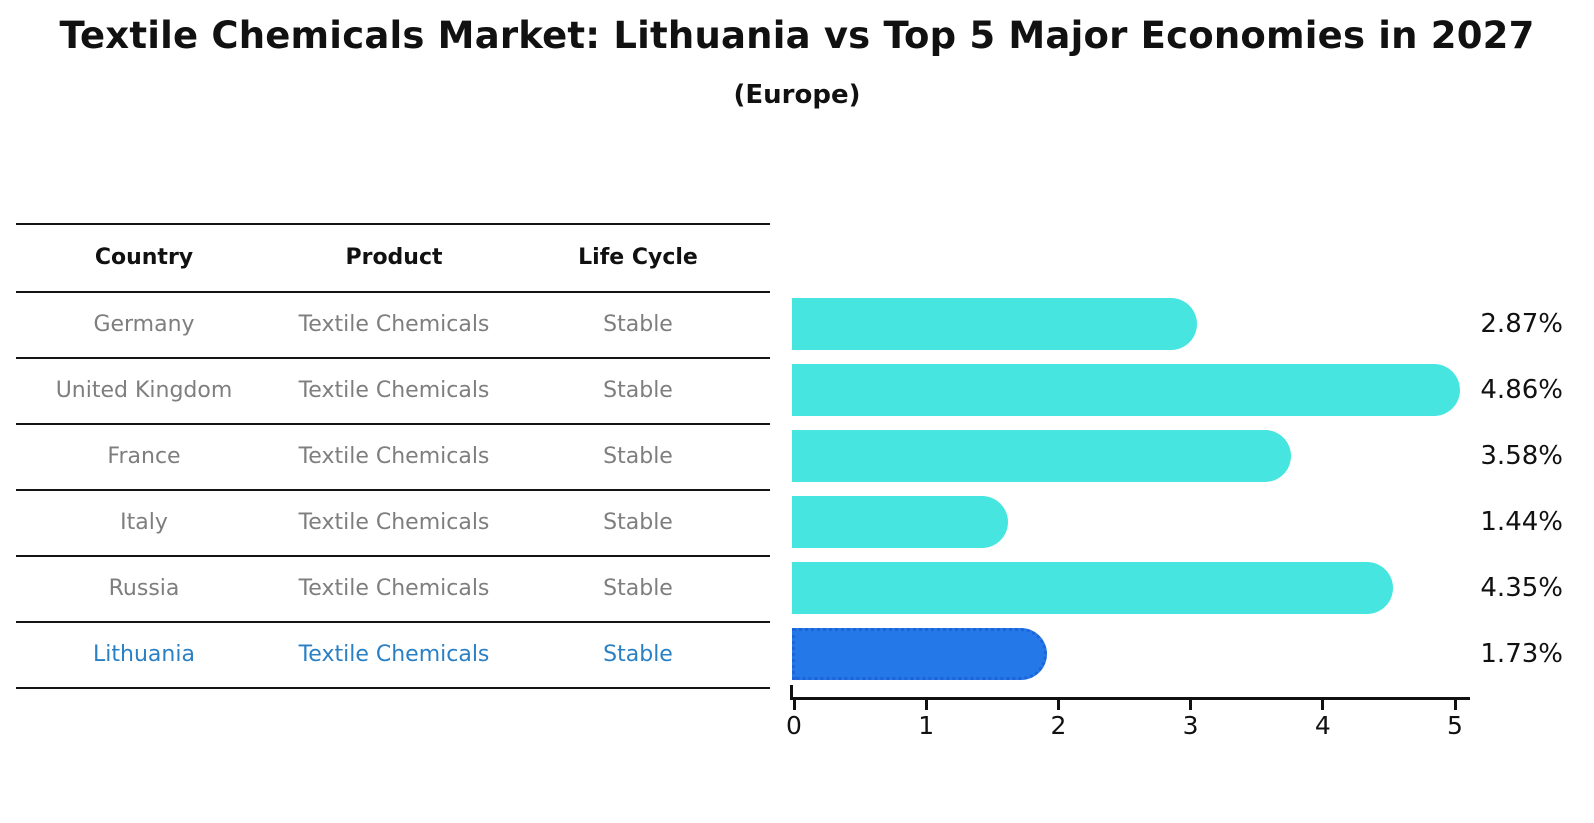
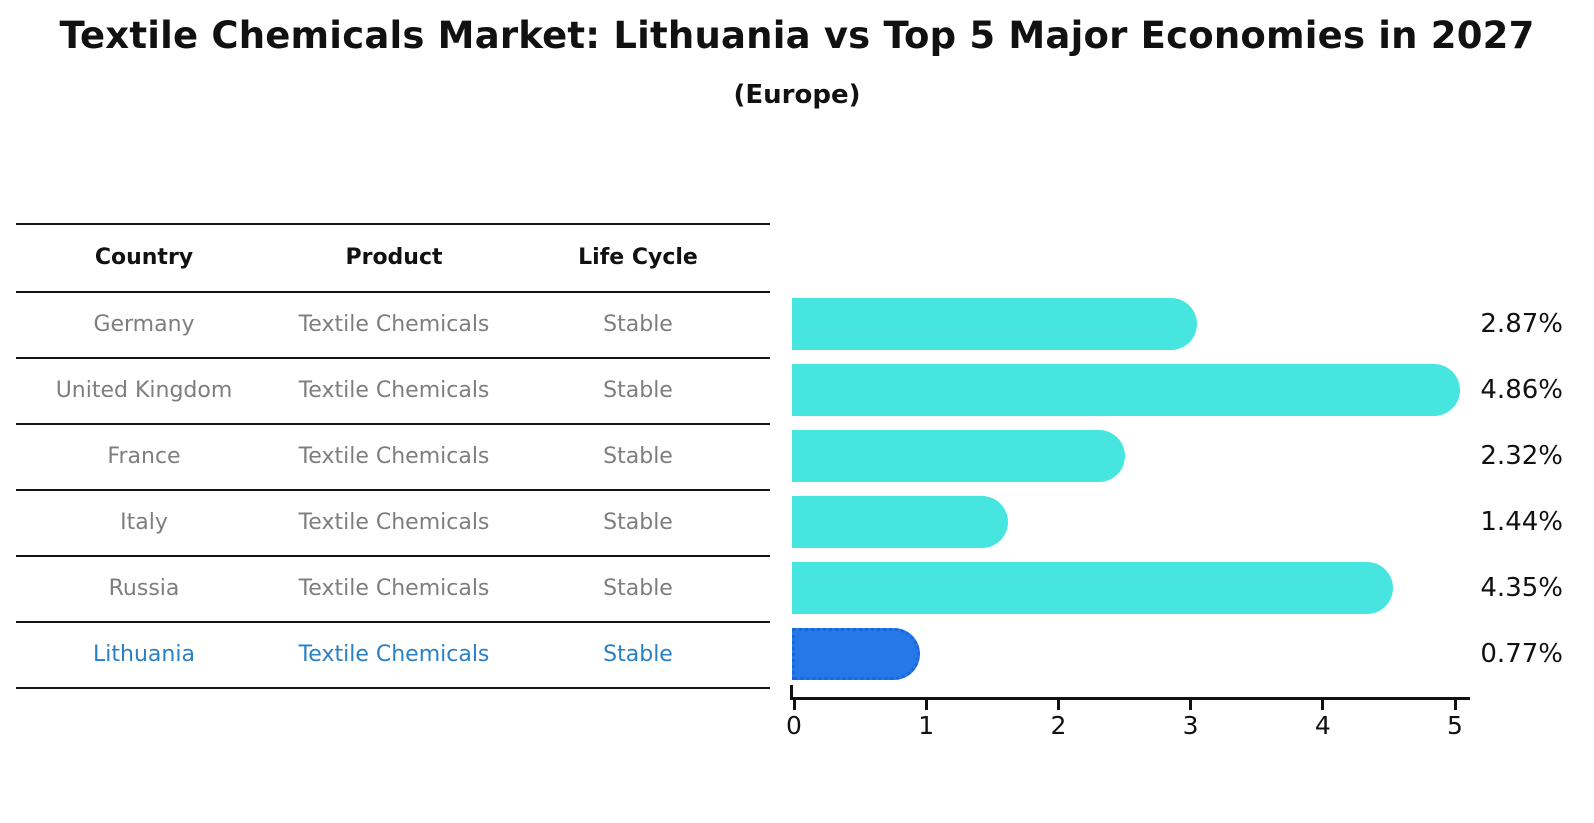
France: 3.58% -> 2.32%
Lithuania: 1.73% -> 0.77%
